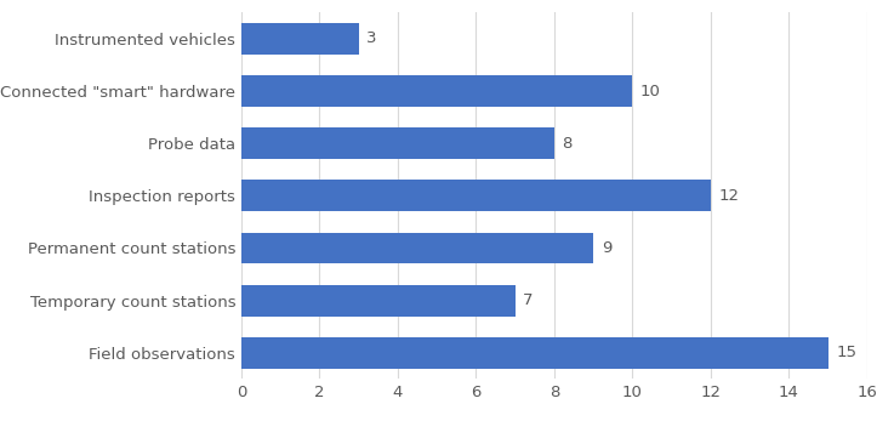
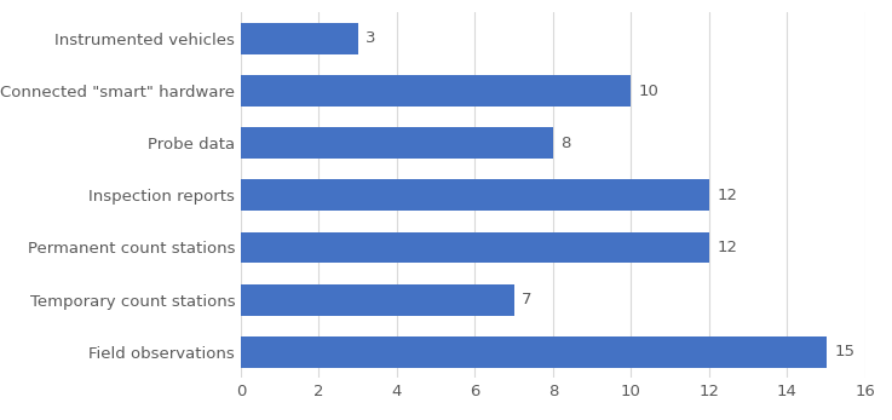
Permanent count stations: 9 -> 12
